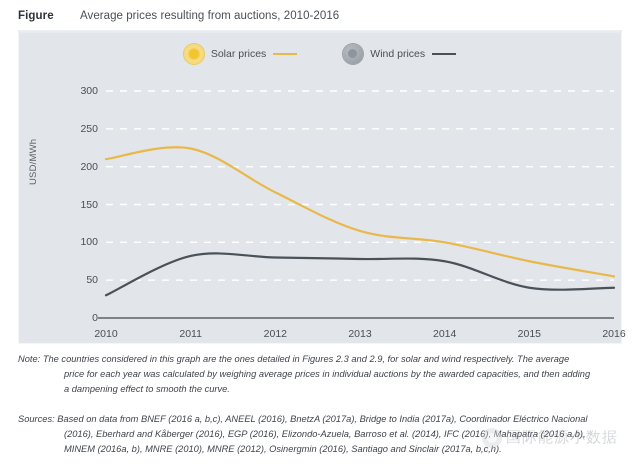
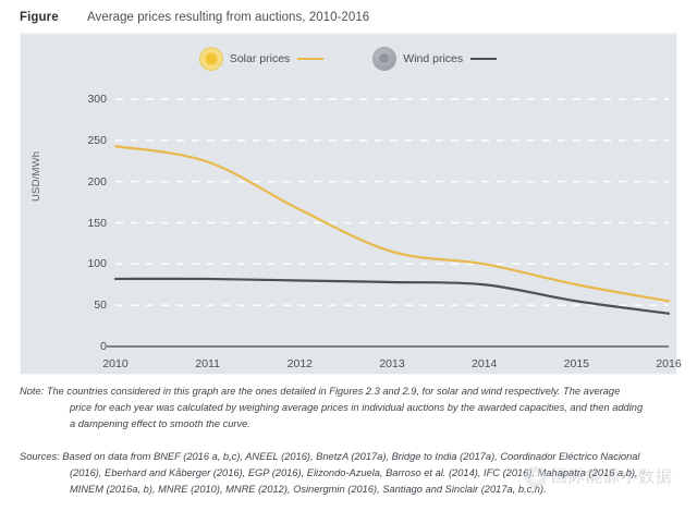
Solar prices/2010: 210 -> 240
Wind prices/2010: 30 -> 80
Wind prices/2015: 40 -> 60
